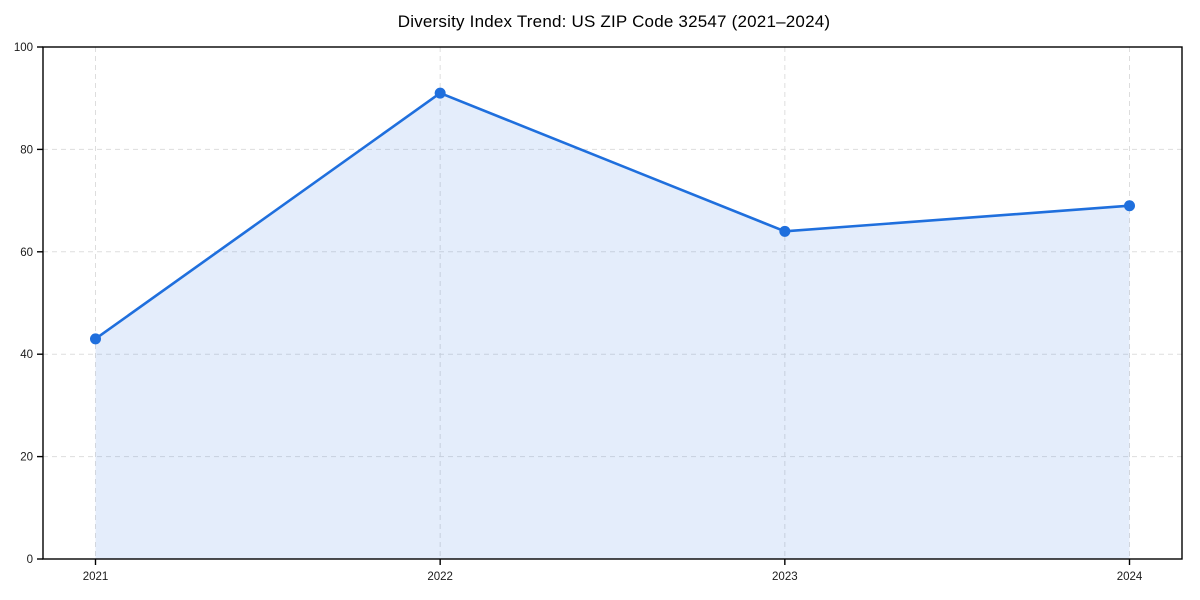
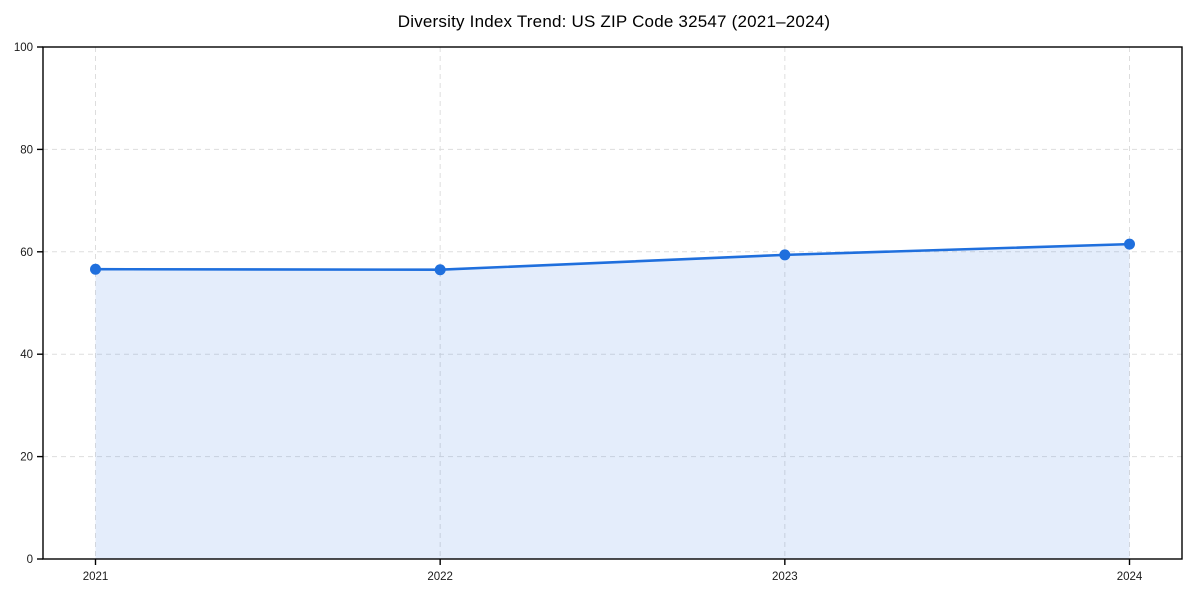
2021: 43 -> 57
2022: 91 -> 56
2023: 64 -> 59
2024: 69 -> 62
